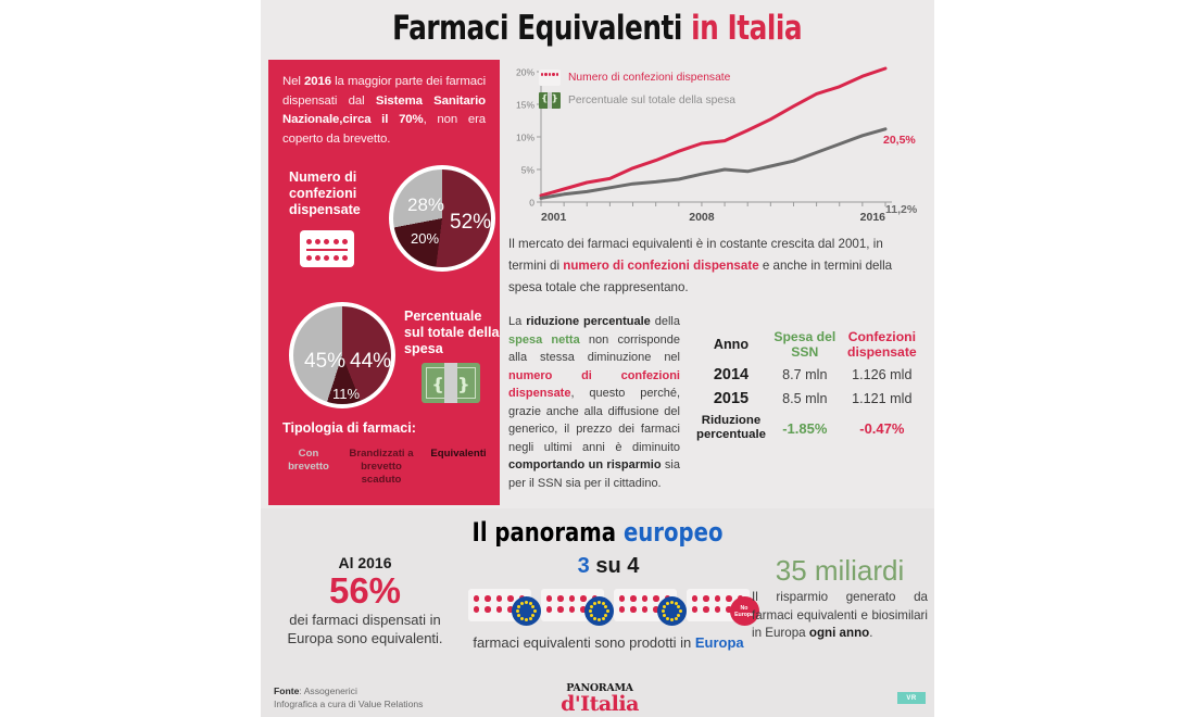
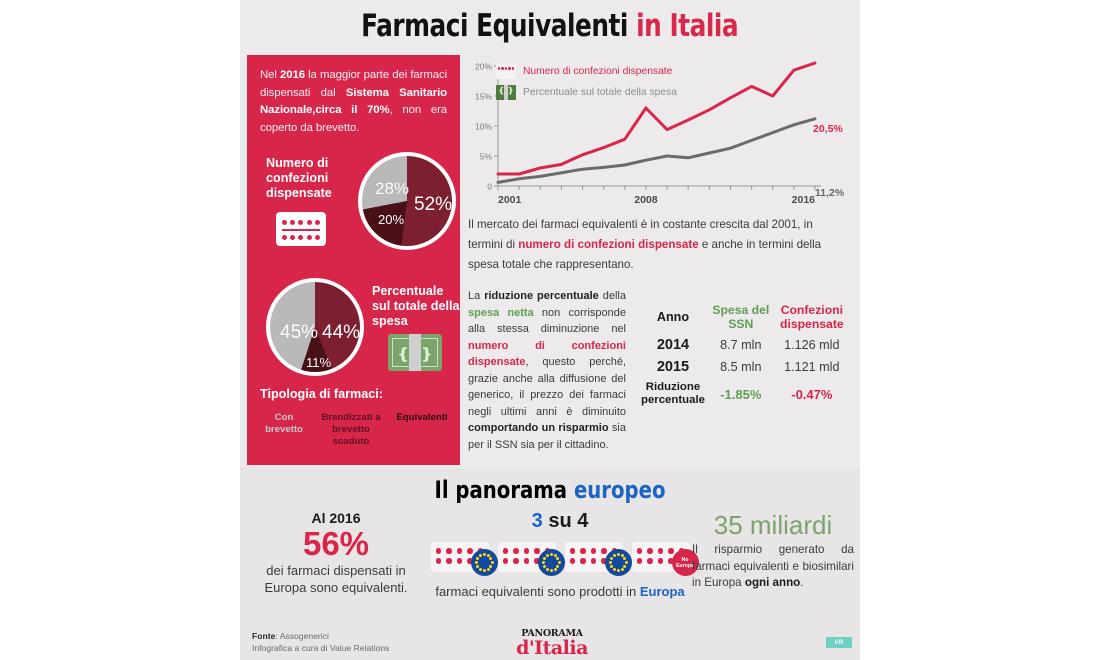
Numero di confezioni dispensate/2001: 1% -> 2%
Numero di confezioni dispensate/2008: 9% -> 13%
Numero di confezioni dispensate/2014: 18% -> 15%
